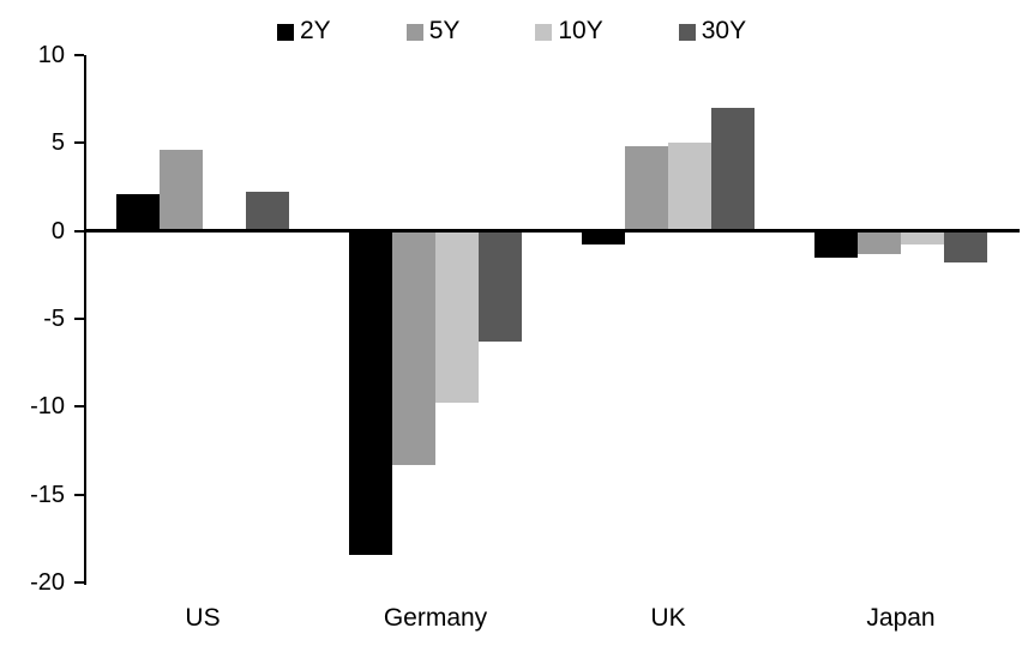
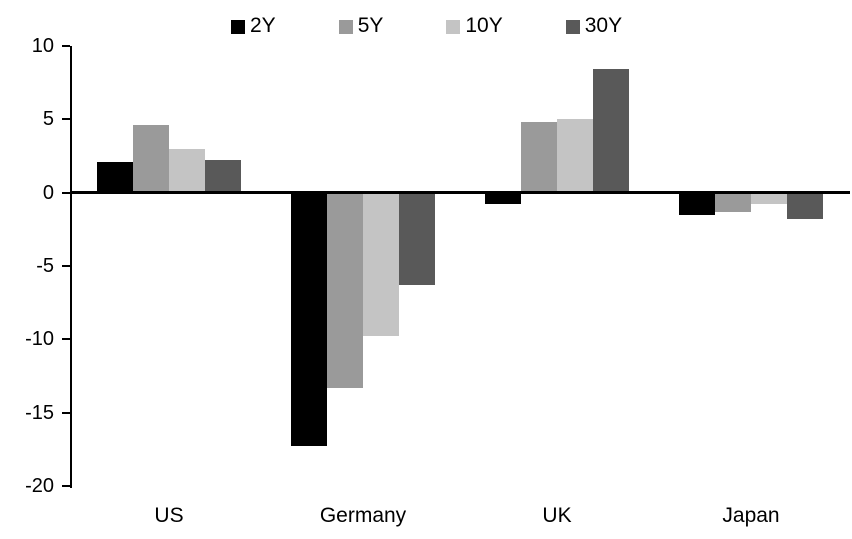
10Y/US: 0.1 -> 3.0
2Y/Germany: -18.4 -> -17.3
30Y/UK: 7.0 -> 8.4
